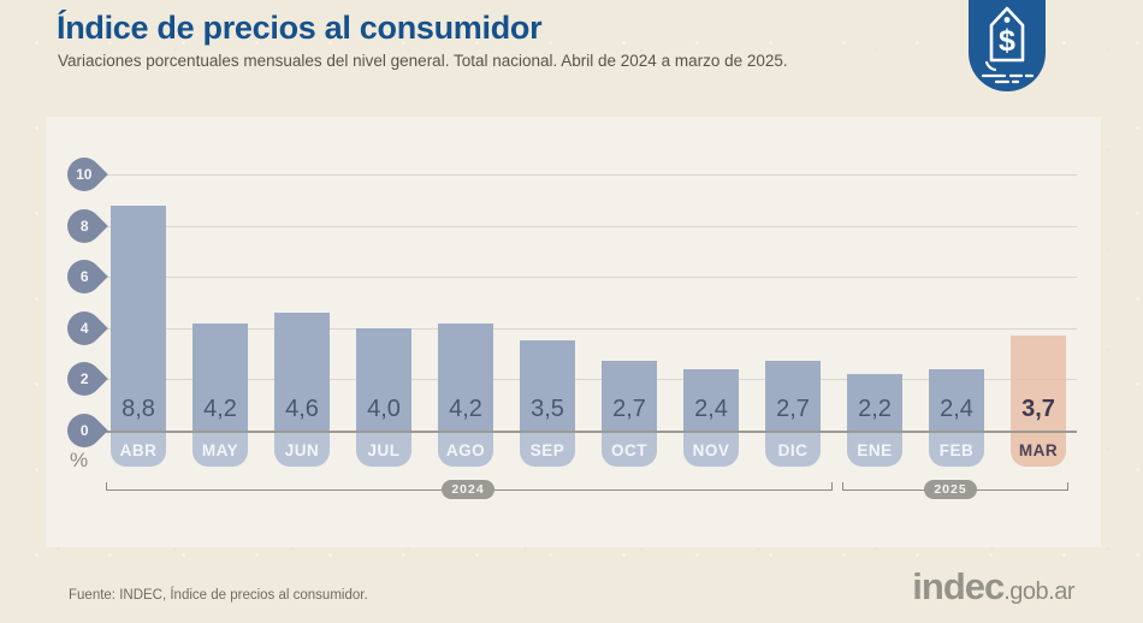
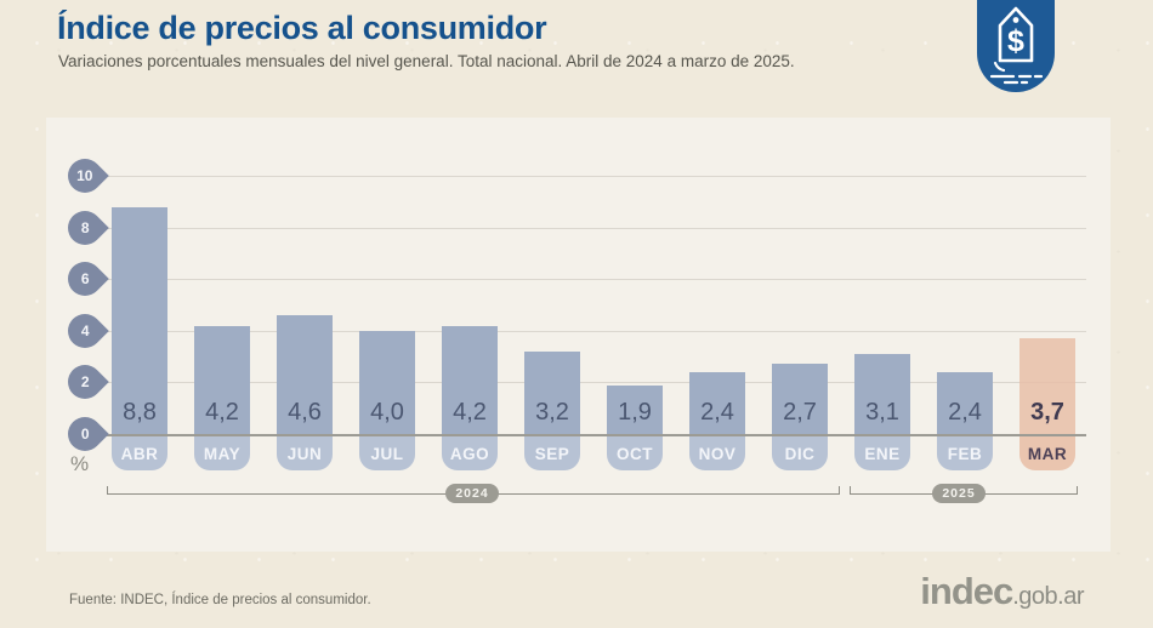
SEP: 3,5 -> 3,2
OCT: 2,7 -> 1,9
ENE: 2,2 -> 3,1
